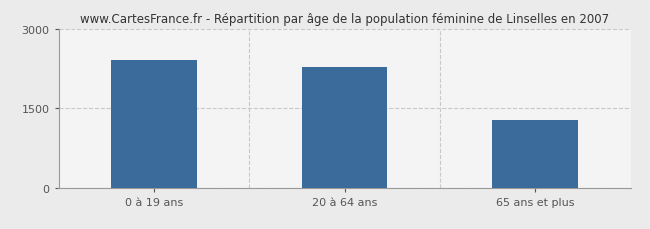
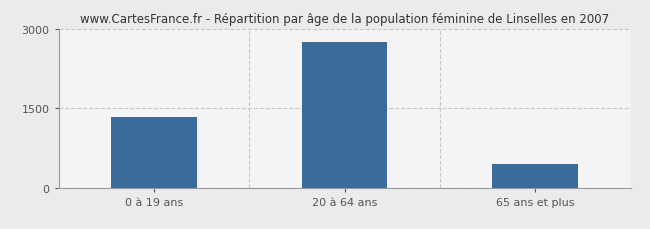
0 à 19 ans: 2420 -> 1340
20 à 64 ans: 2280 -> 2750
65 ans et plus: 1280 -> 450
